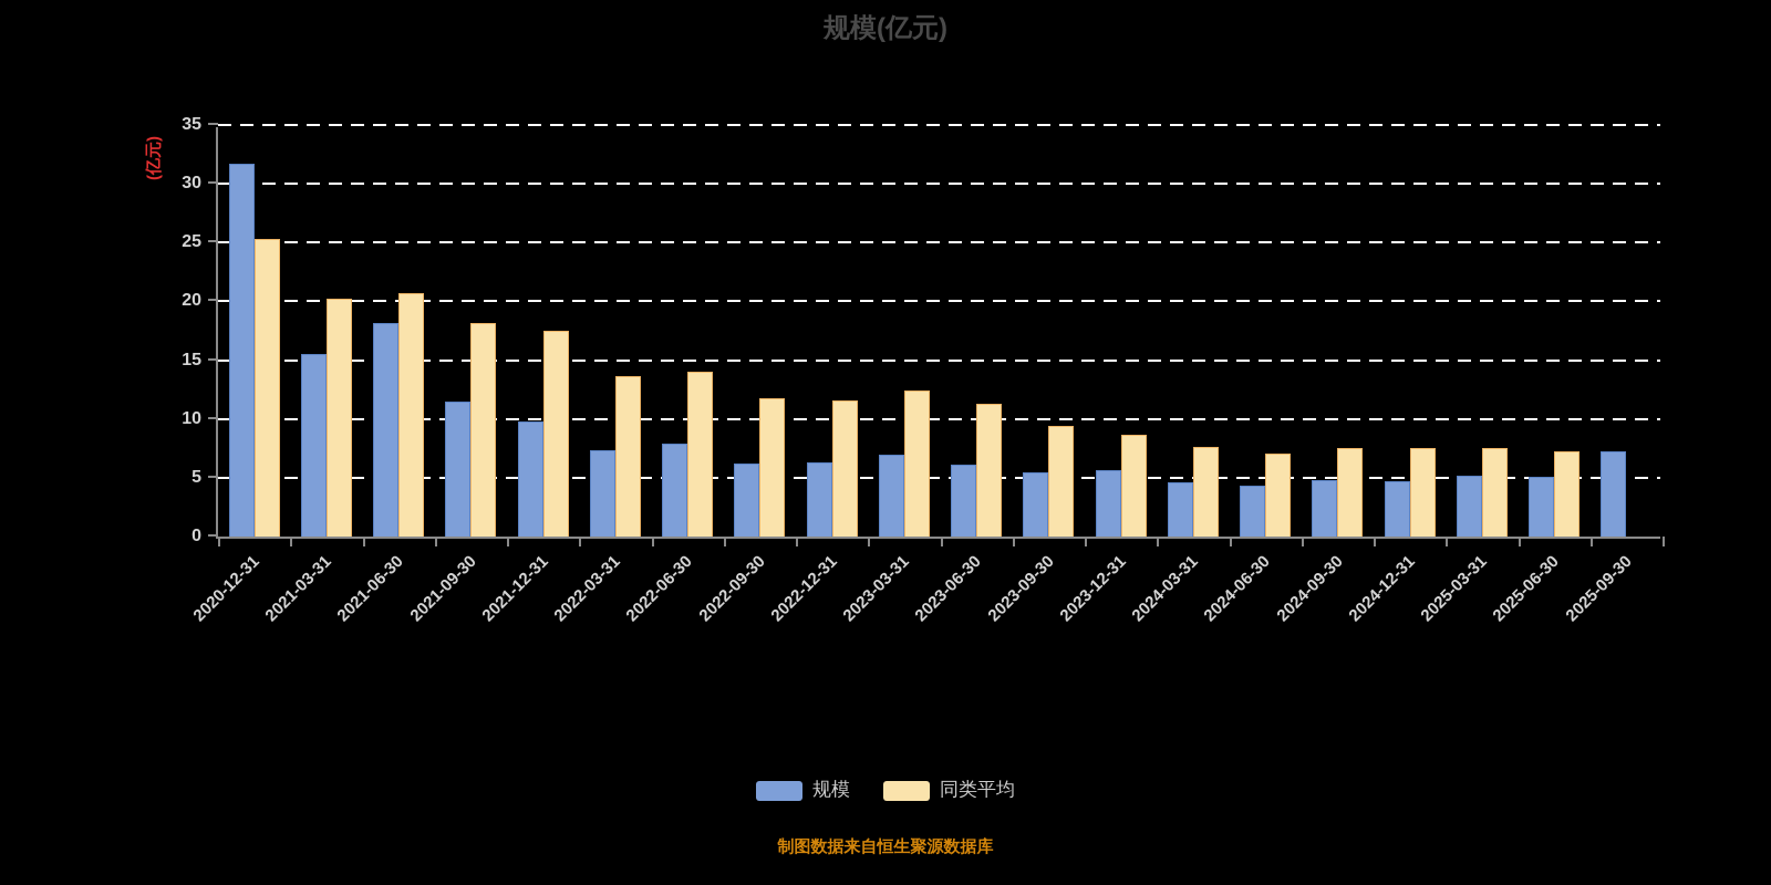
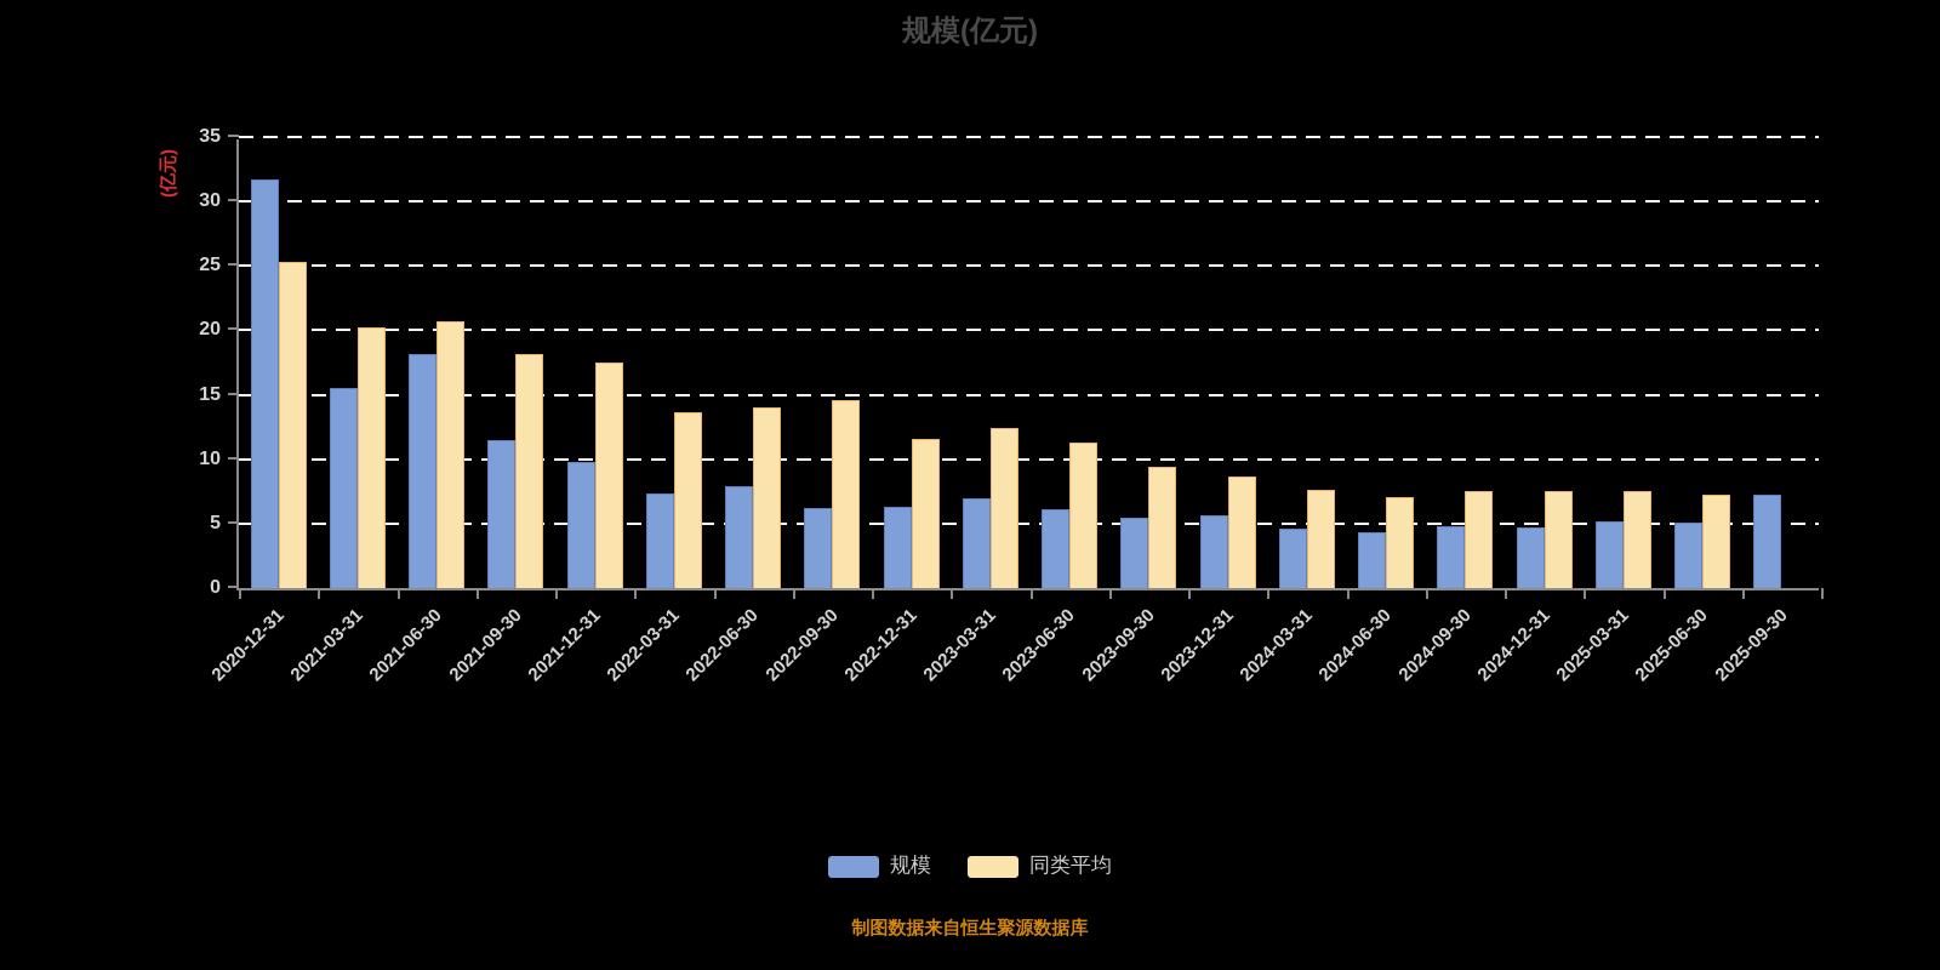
同类平均/2022-09-30: 11.8 -> 14.6
